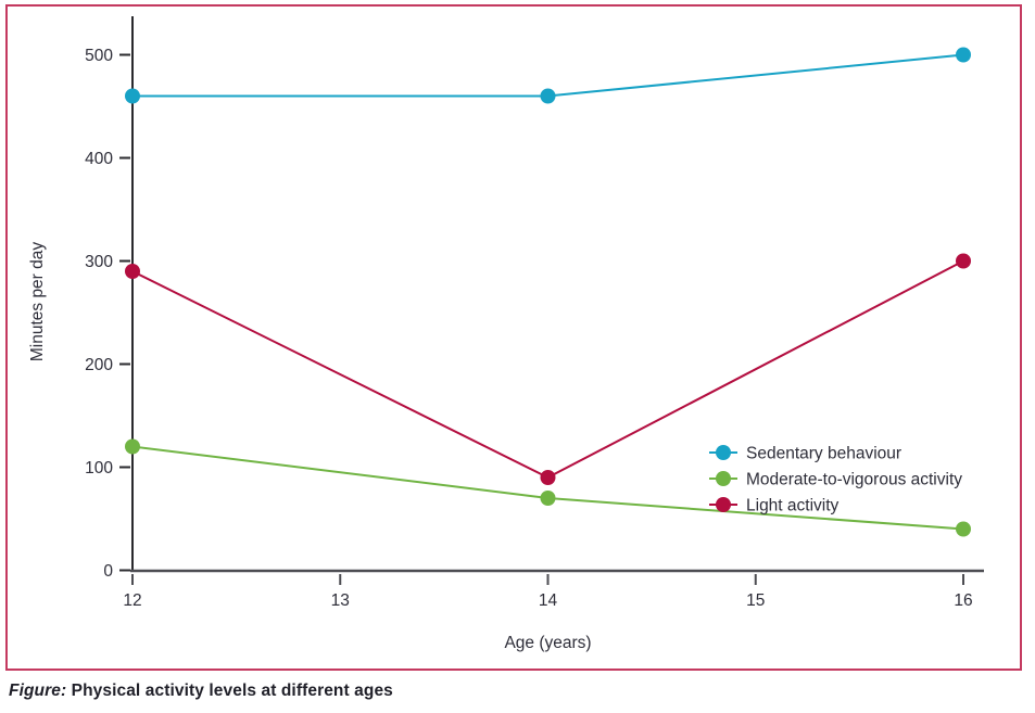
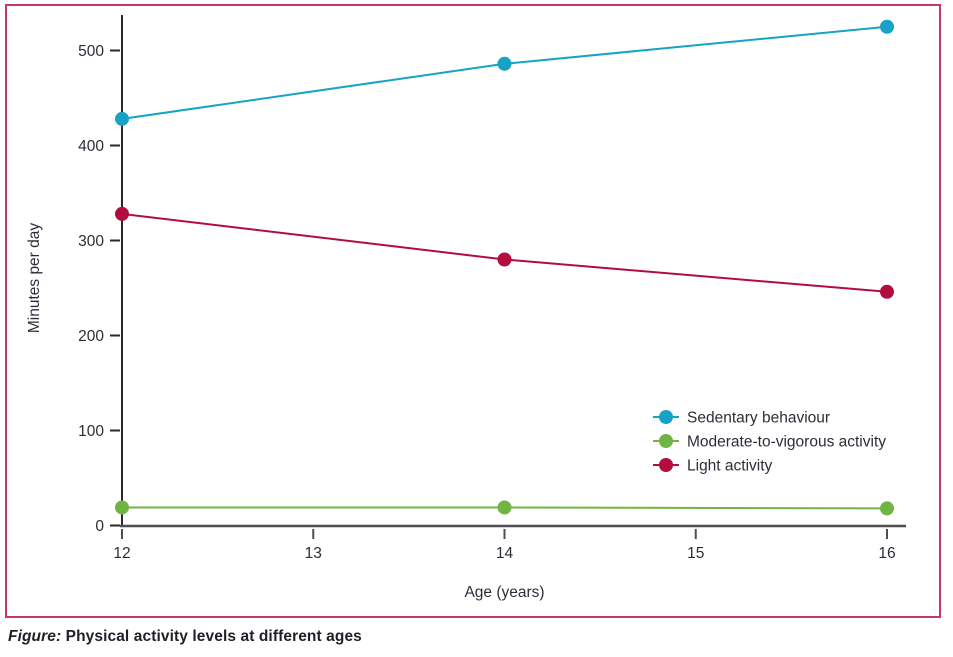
Sedentary behaviour/12: 460 -> 430
Moderate-to-vigorous activity/12: 120 -> 20
Light activity/12: 290 -> 330
Sedentary behaviour/14: 460 -> 490
Moderate-to-vigorous activity/14: 70 -> 20
Light activity/14: 90 -> 280
Sedentary behaviour/16: 500 -> 520
Moderate-to-vigorous activity/16: 40 -> 20
Light activity/16: 300 -> 250
